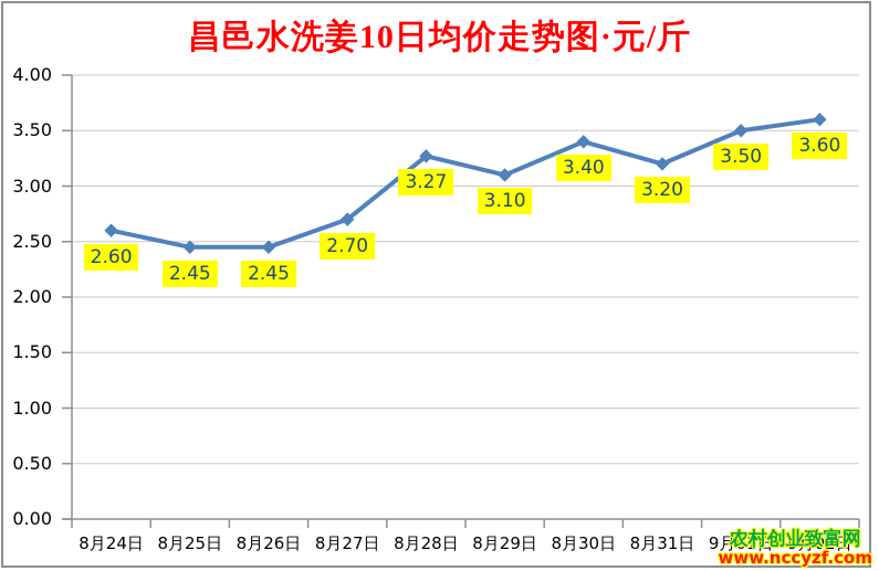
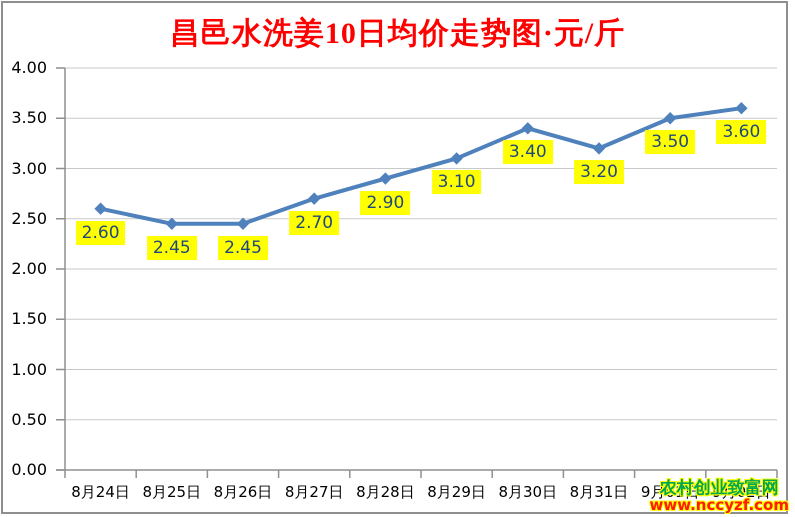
8月28日: 3.27 -> 2.90
